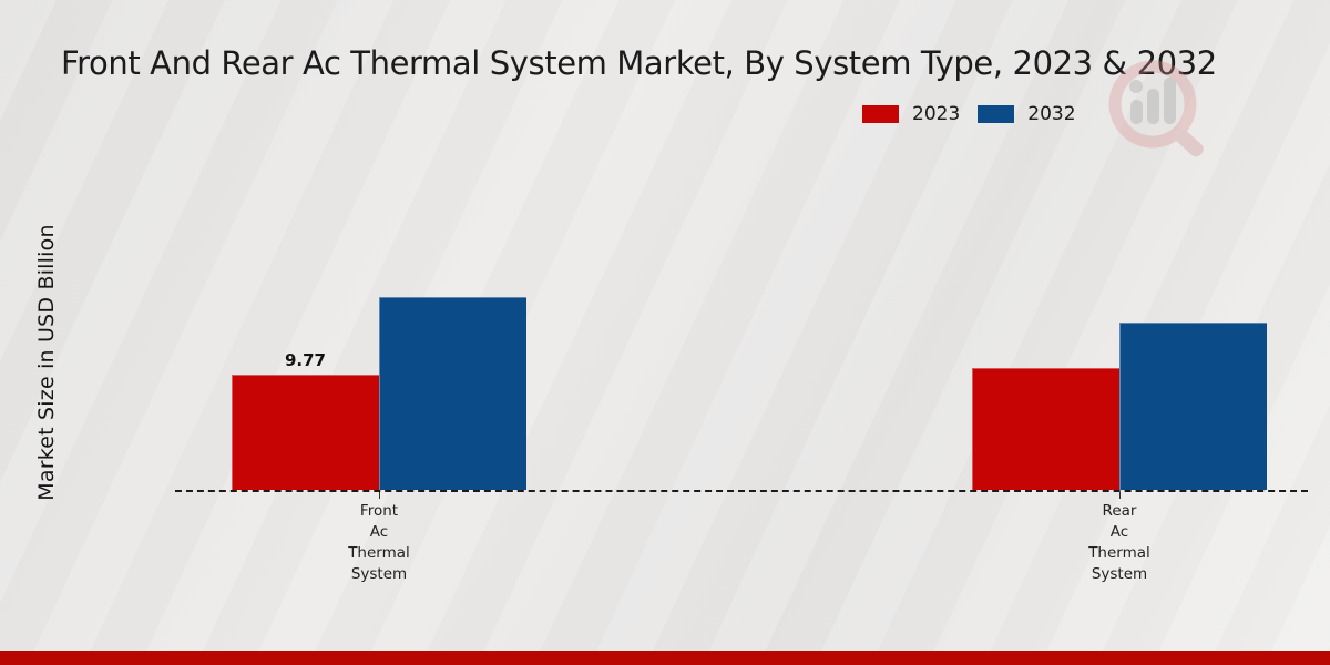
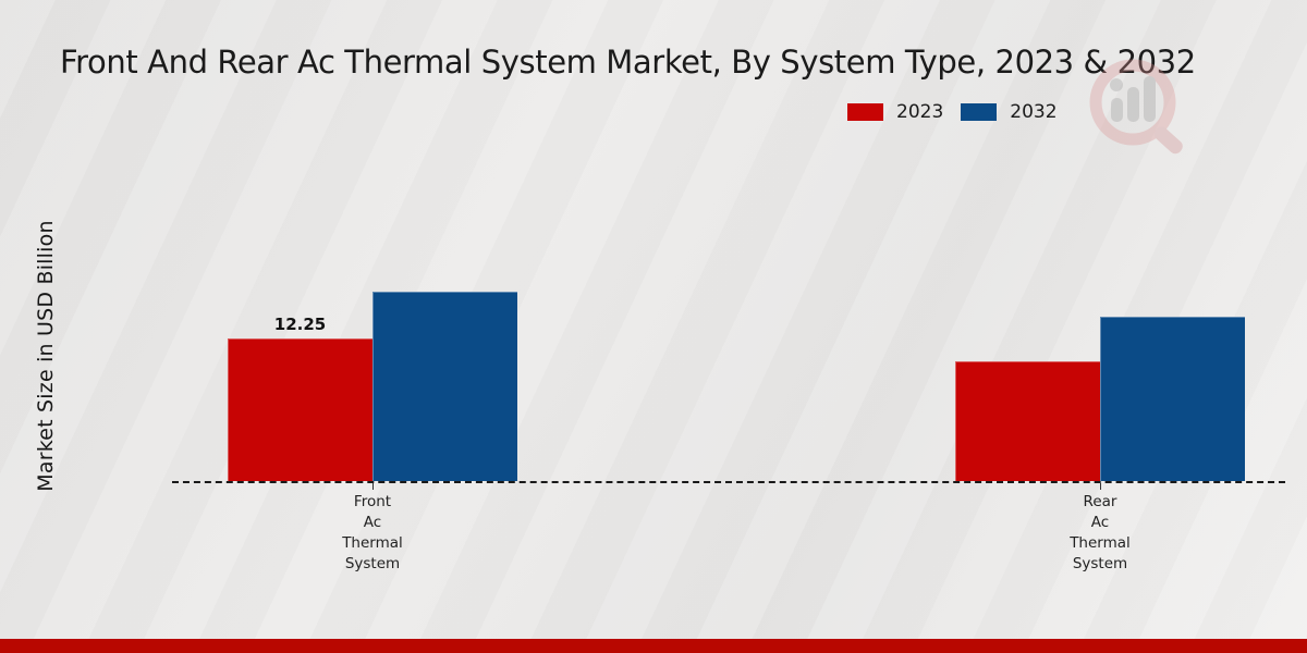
2023/Front Ac Thermal System: 9.77 -> 12.25
